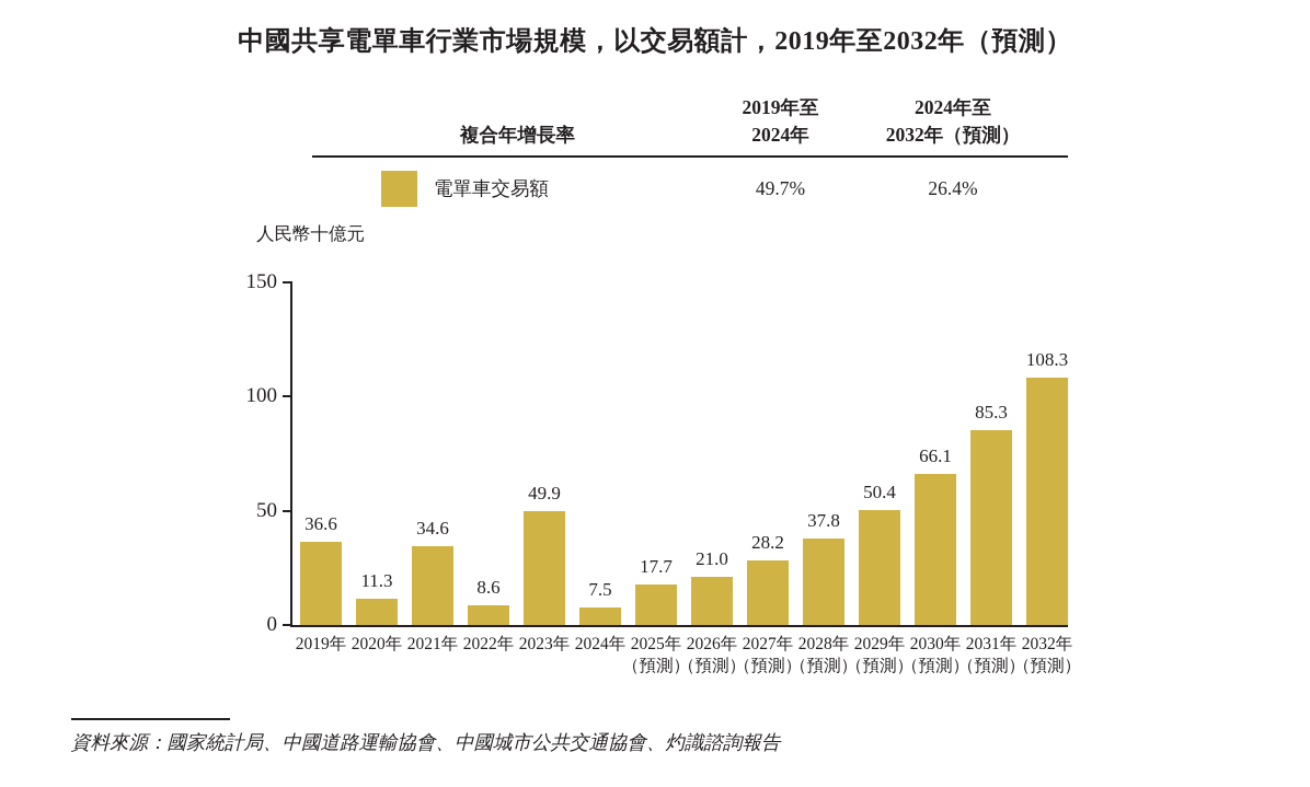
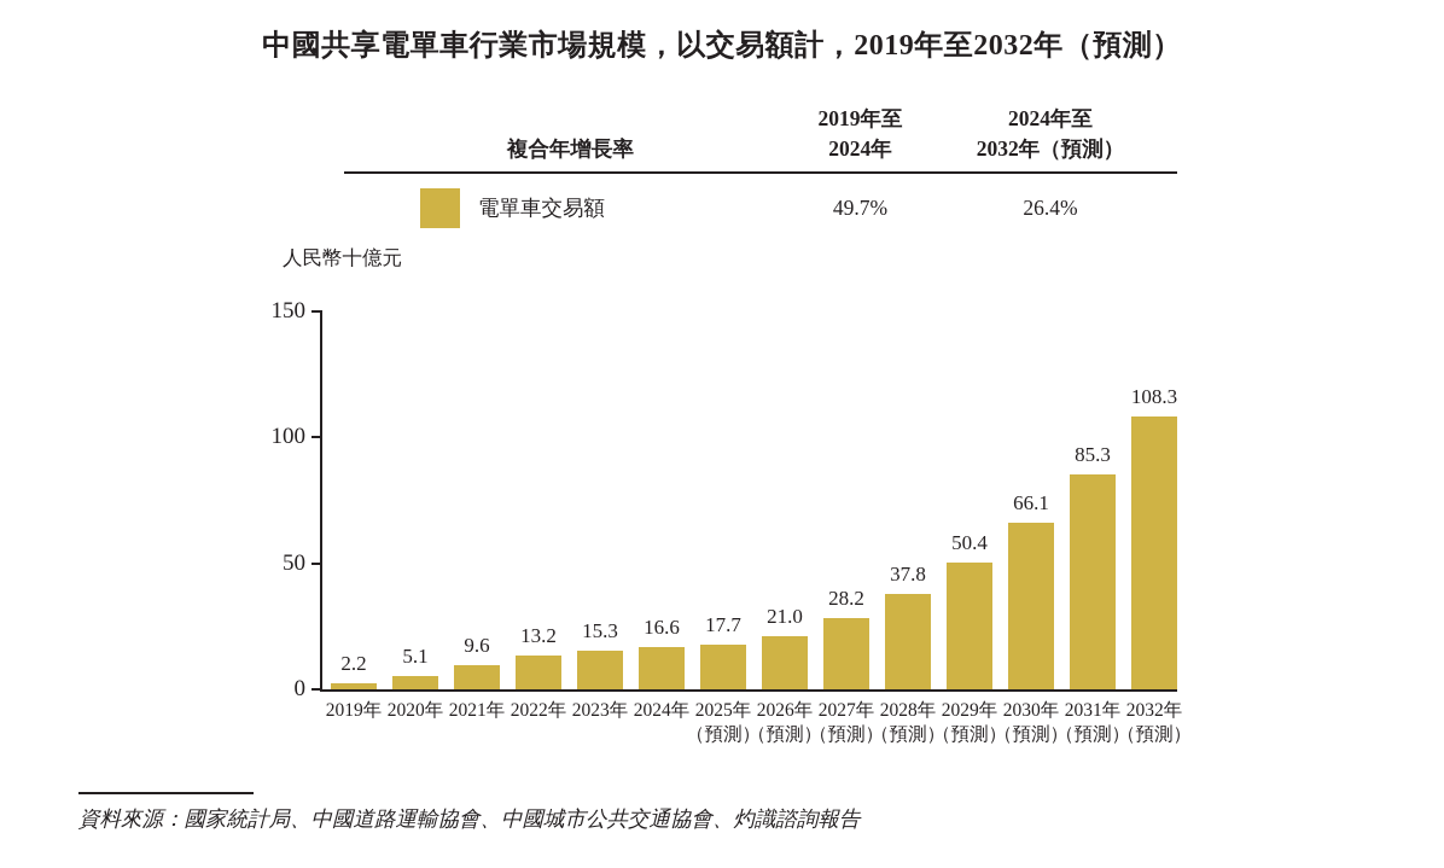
2019年: 36.6 -> 2.2
2020年: 11.3 -> 5.1
2021年: 34.6 -> 9.6
2022年: 8.6 -> 13.2
2023年: 49.9 -> 15.3
2024年: 7.5 -> 16.6
